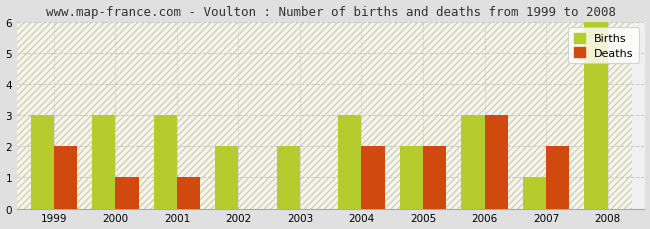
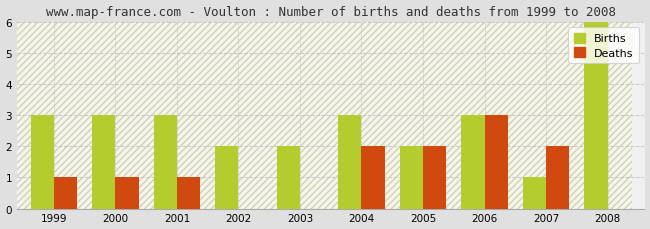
Deaths/1999: 2 -> 1
